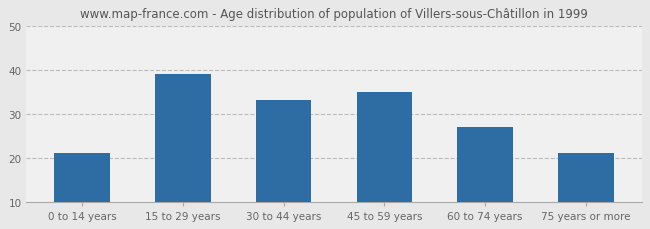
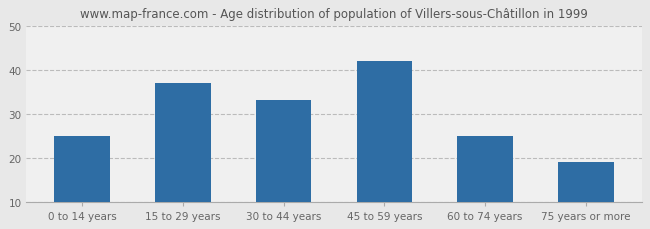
0 to 14 years: 21 -> 25
15 to 29 years: 39 -> 37
45 to 59 years: 35 -> 42
60 to 74 years: 27 -> 25
75 years or more: 21 -> 19
